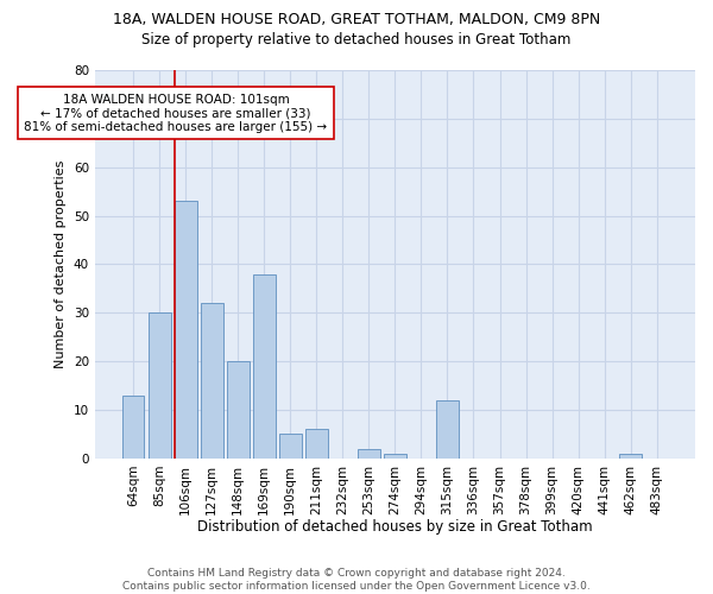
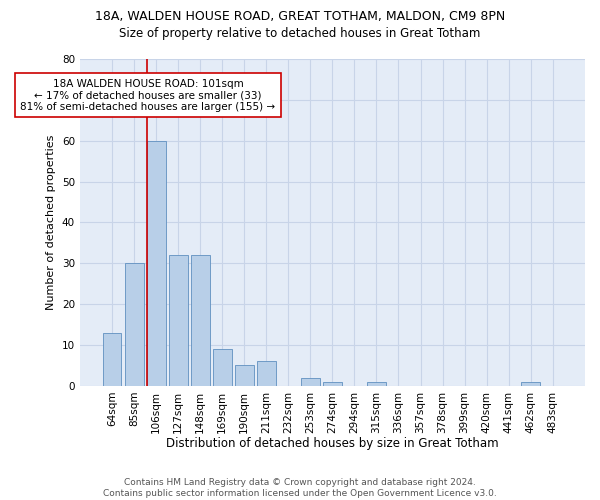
106sqm: 53 -> 60
148sqm: 20 -> 32
169sqm: 38 -> 9
315sqm: 12 -> 1
